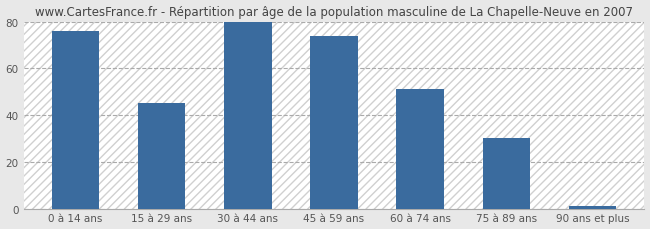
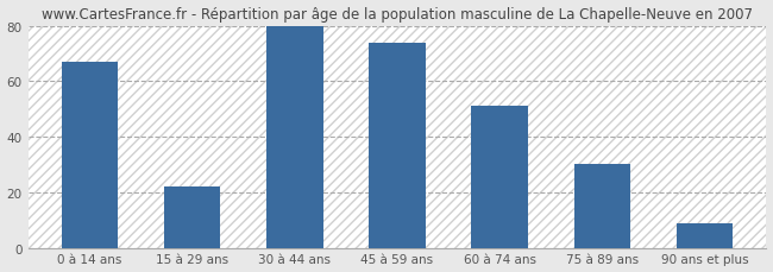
0 à 14 ans: 76 -> 67
15 à 29 ans: 45 -> 22
90 ans et plus: 1 -> 9
